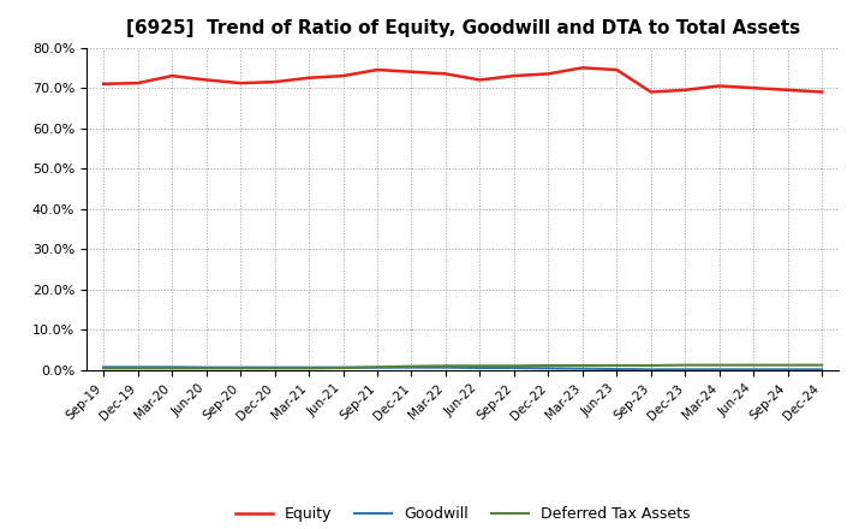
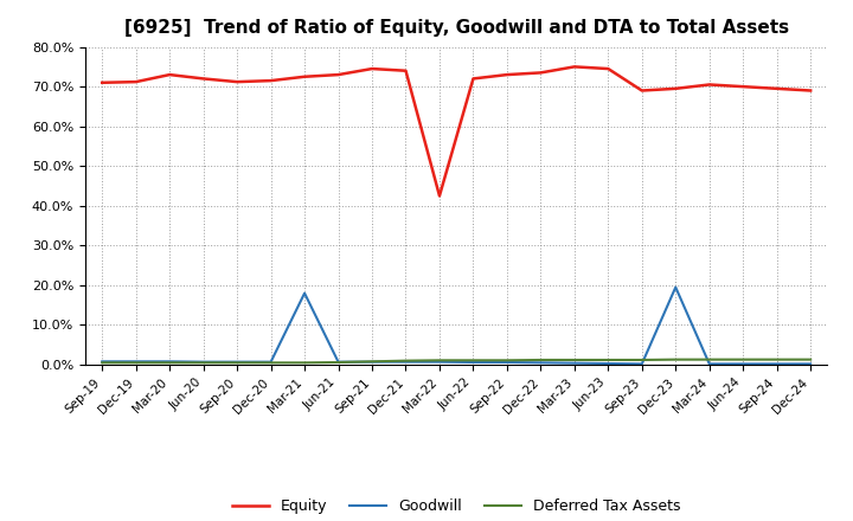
Goodwill/Mar-21: 0.7% -> 18.0%
Equity/Mar-22: 73.5% -> 42.5%
Goodwill/Dec-23: 0.2% -> 19.5%
